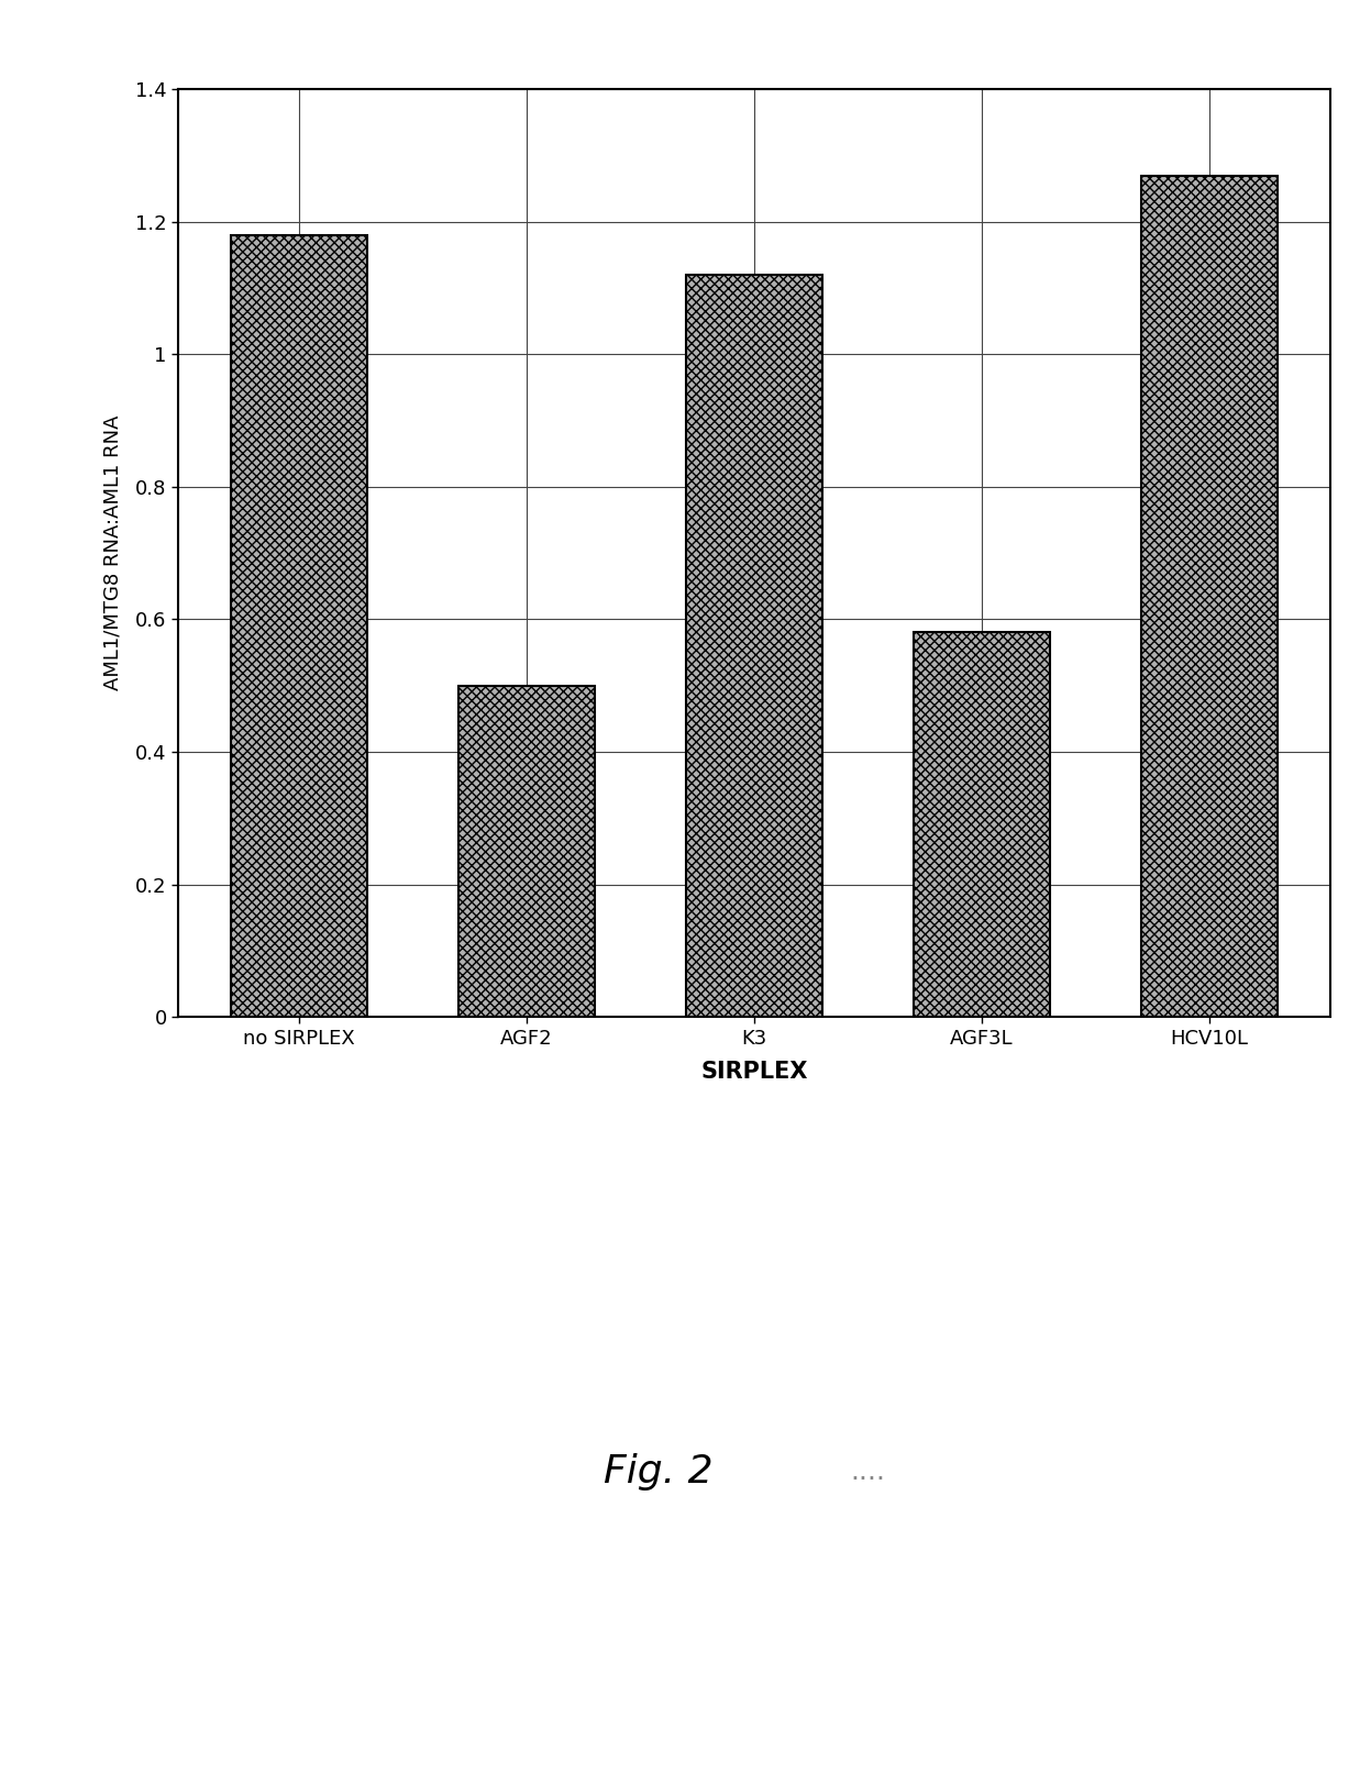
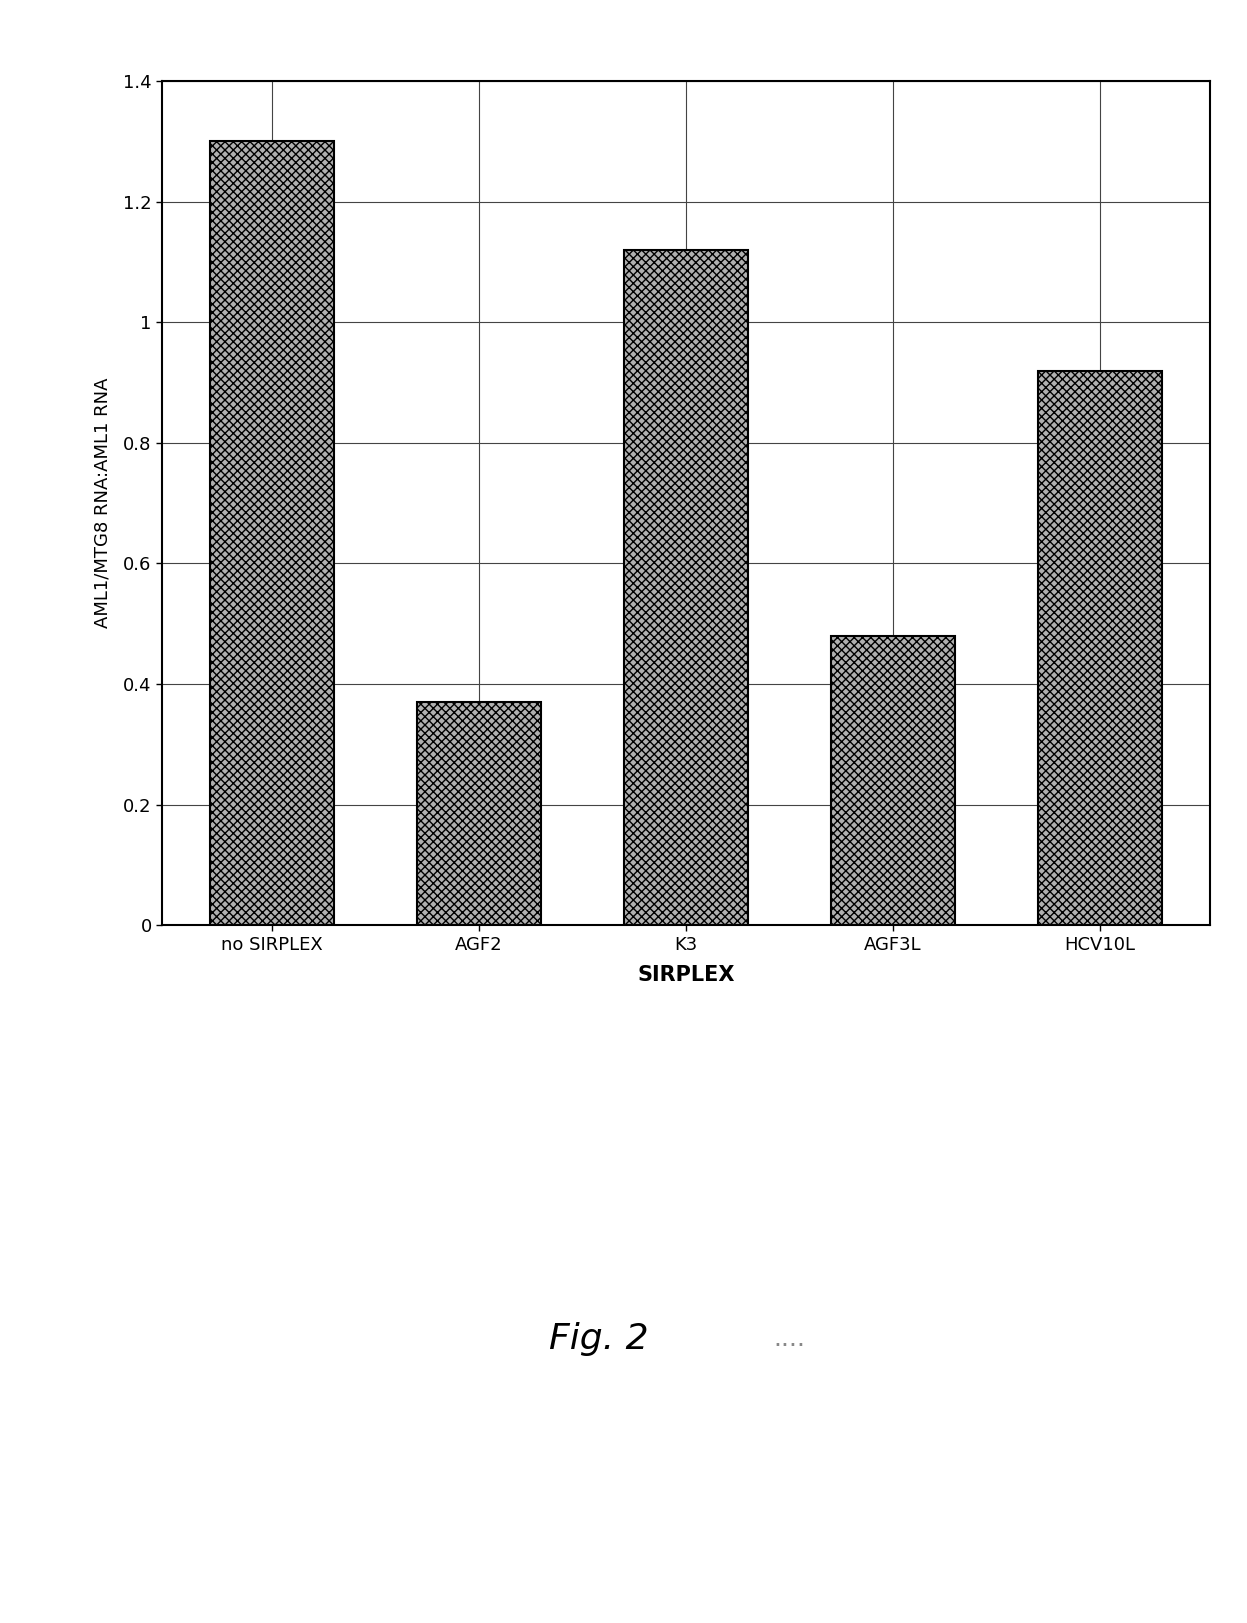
no SIRPLEX: 1.18 -> 1.30
AGF2: 0.50 -> 0.37
AGF3L: 0.58 -> 0.48
HCV10L: 1.27 -> 0.92
